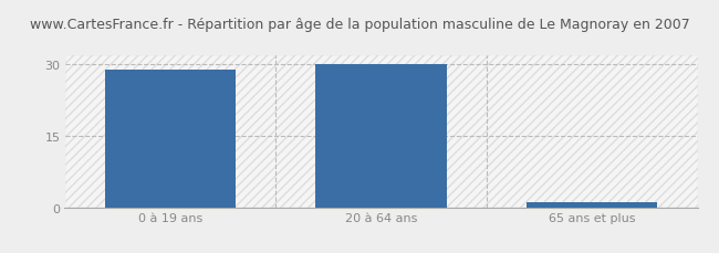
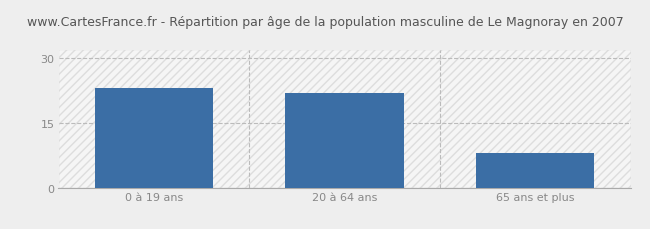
0 à 19 ans: 29 -> 23
20 à 64 ans: 30 -> 22
65 ans et plus: 1 -> 8
